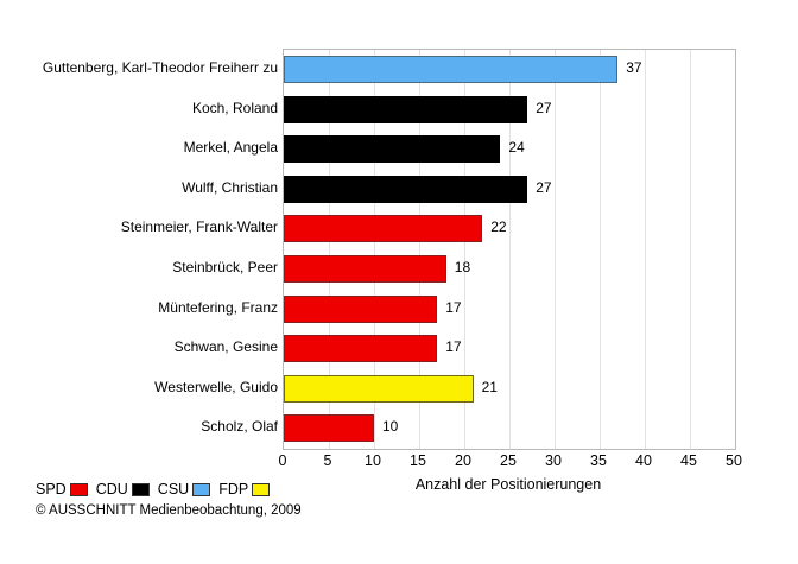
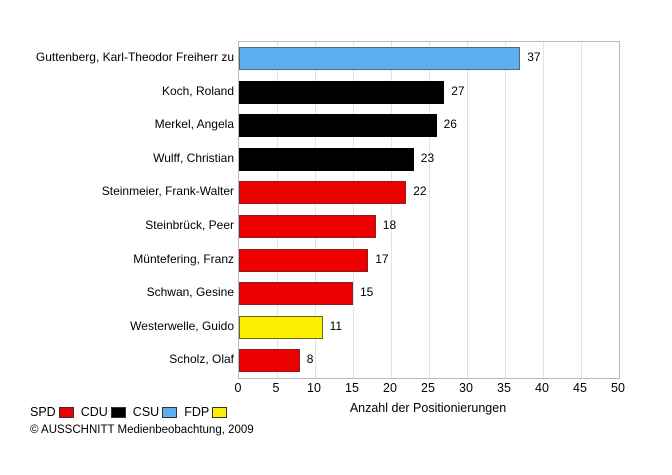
Merkel, Angela: 24 -> 26
Wulff, Christian: 27 -> 23
Schwan, Gesine: 17 -> 15
Westerwelle, Guido: 21 -> 11
Scholz, Olaf: 10 -> 8
